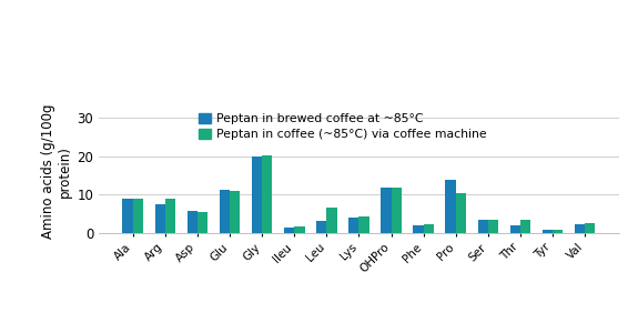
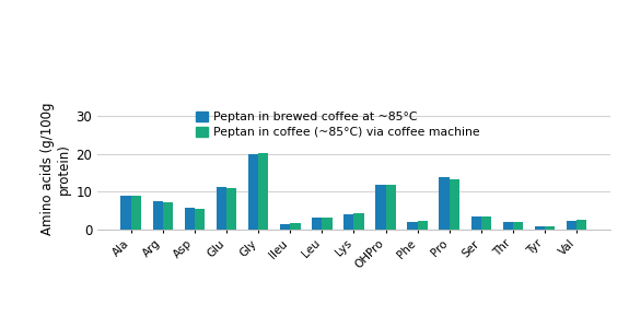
Peptan in coffee (~85°C) via coffee machine/Arg: 9.0 -> 7.2
Peptan in coffee (~85°C) via coffee machine/Leu: 6.5 -> 3.2
Peptan in coffee (~85°C) via coffee machine/Pro: 10.5 -> 13.2
Peptan in coffee (~85°C) via coffee machine/Thr: 3.5 -> 2.0
